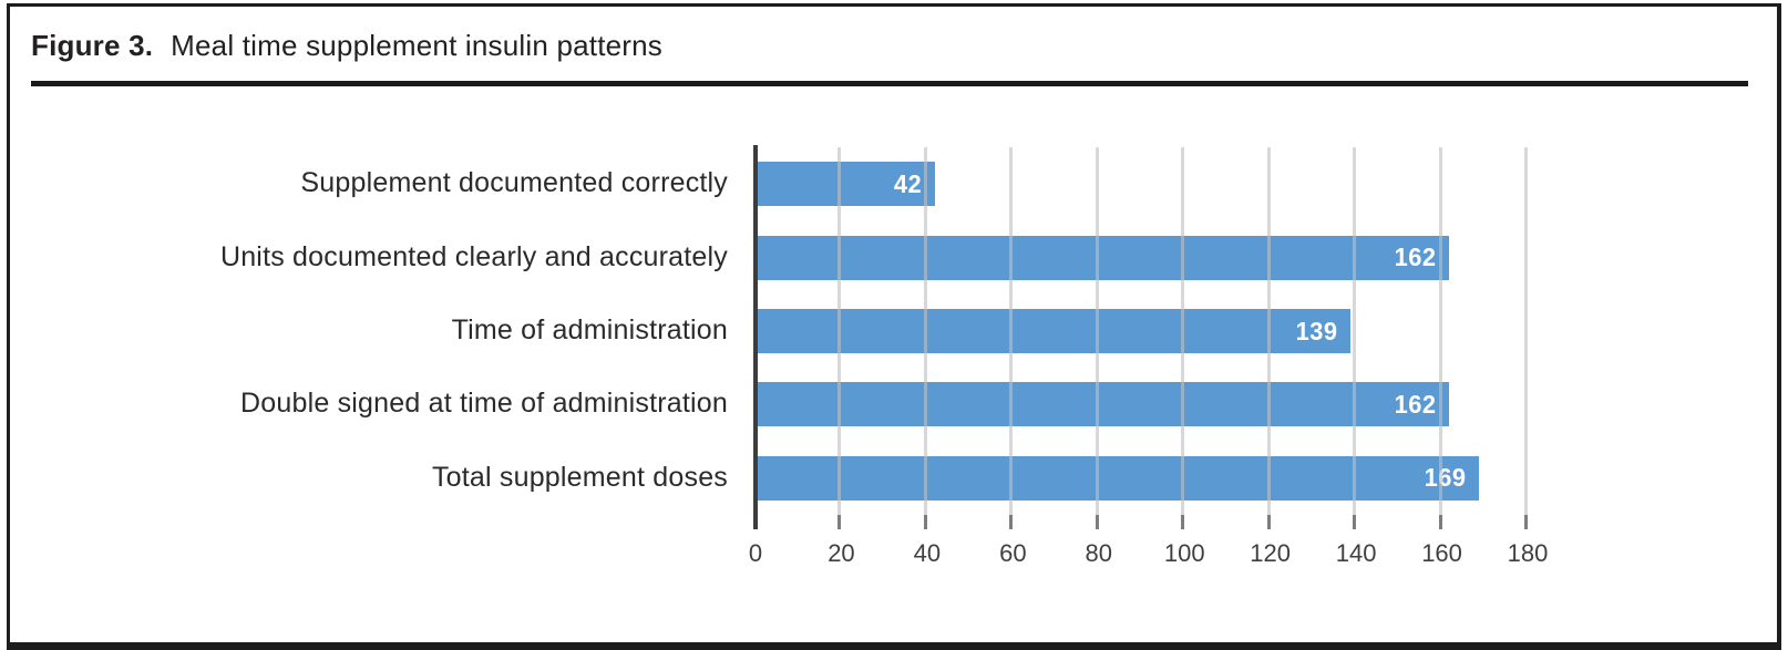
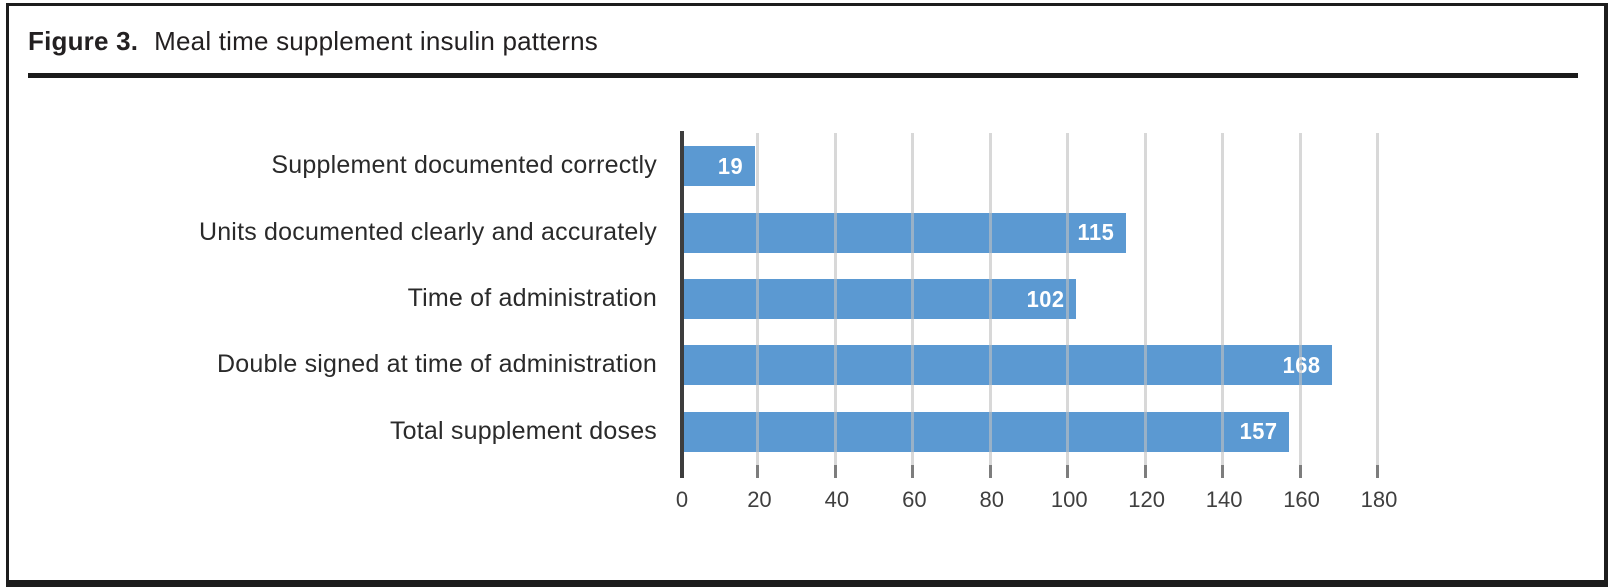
Supplement documented correctly: 42 -> 19
Units documented clearly and accurately: 162 -> 115
Time of administration: 139 -> 102
Double signed at time of administration: 162 -> 168
Total supplement doses: 169 -> 157
